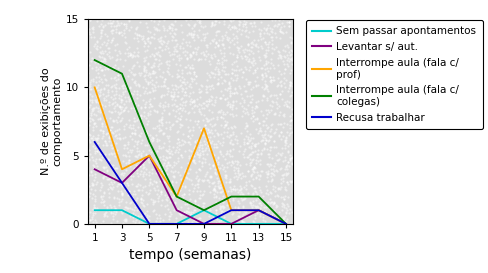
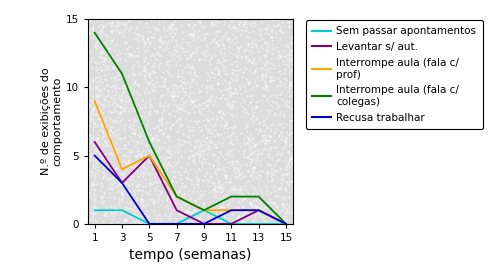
Levantar s/ aut./1: 4 -> 6
Interrompe aula (fala c/ prof)/1: 10 -> 9
Interrompe aula (fala c/ colegas)/1: 12 -> 14
Recusa trabalhar/1: 6 -> 5
Interrompe aula (fala c/ prof)/9: 7 -> 1
